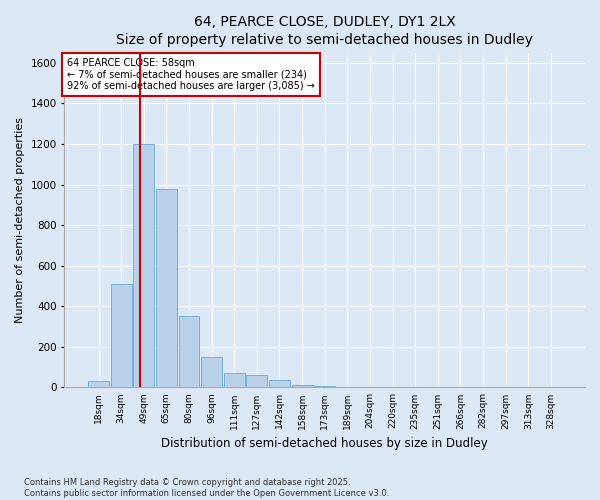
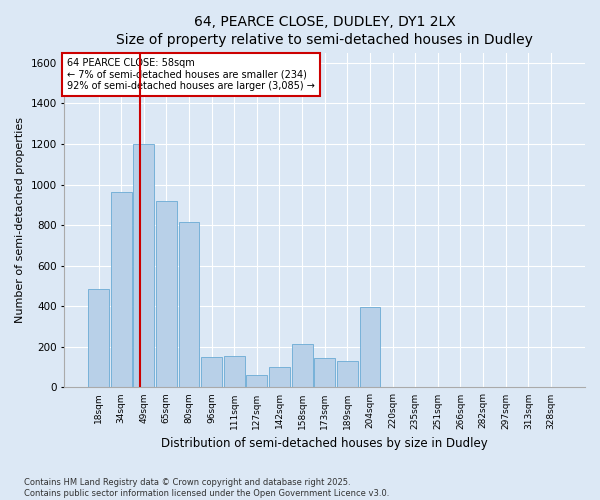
18sqm: 30 -> 485
34sqm: 510 -> 965
65sqm: 980 -> 920
80sqm: 350 -> 815
111sqm: 70 -> 155
142sqm: 35 -> 100
158sqm: 10 -> 215
173sqm: 5 -> 145
189sqm: 2 -> 130
204sqm: 1 -> 395
